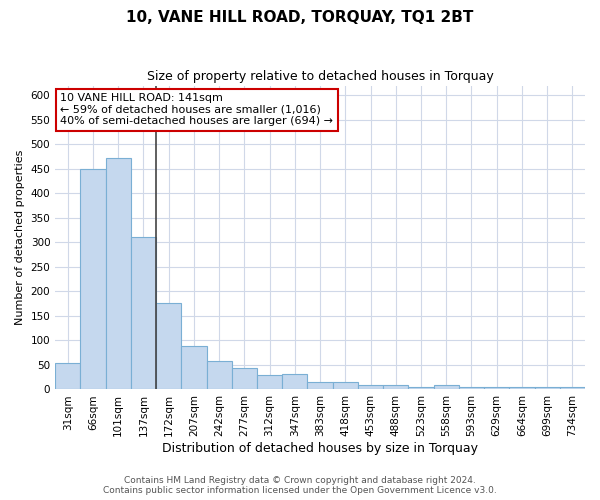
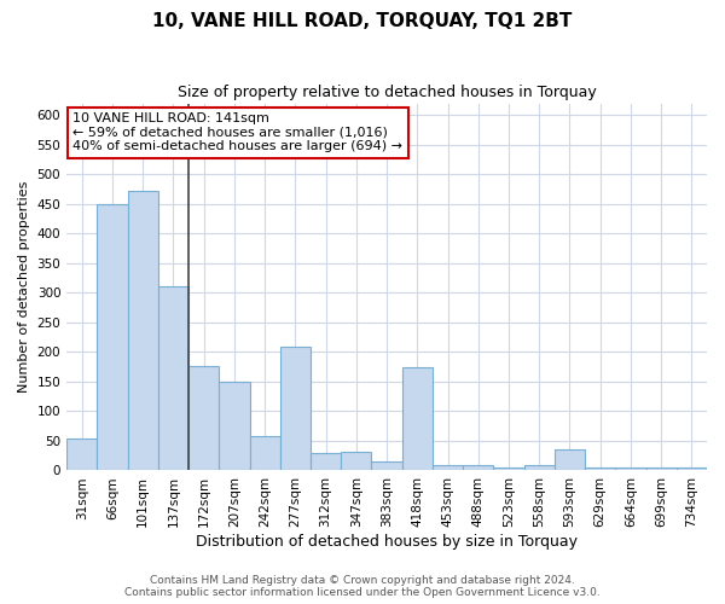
207sqm: 88 -> 150
277sqm: 43 -> 210
418sqm: 15 -> 175
593sqm: 4 -> 35
